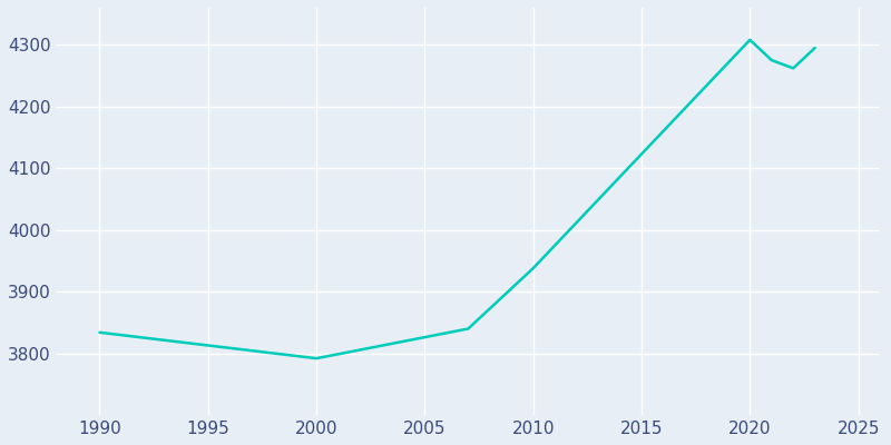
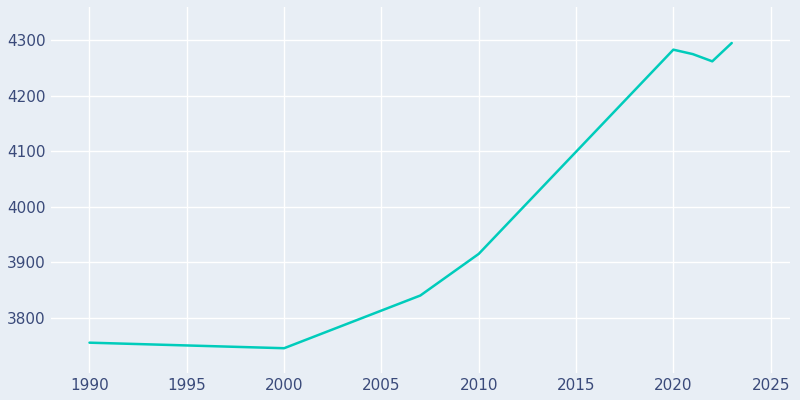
1990: 3834 -> 3755
2000: 3792 -> 3745
2010: 3938 -> 3915
2020: 4308 -> 4283
